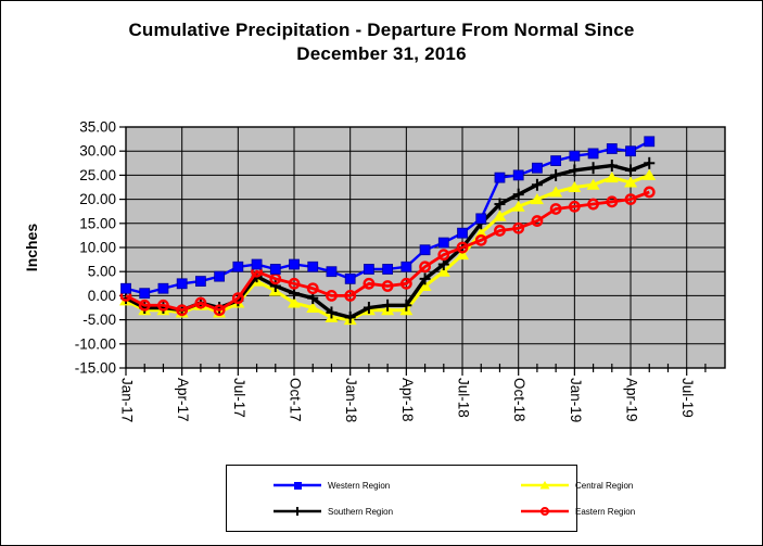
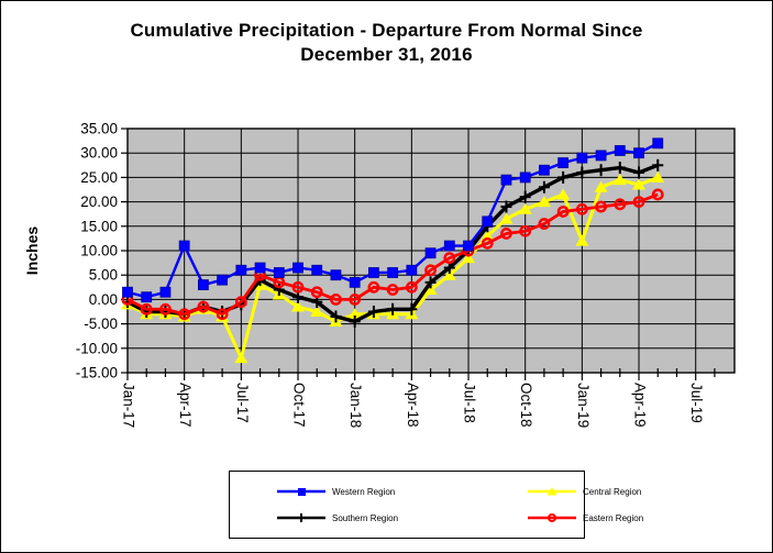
Western Region/Apr-17: 2 -> 11
Central Region/Jul-17: -2 -> -12
Central Region/Jan-18: -5 -> -3
Western Region/Jul-18: 13 -> 11
Central Region/Jan-19: 22 -> 12
